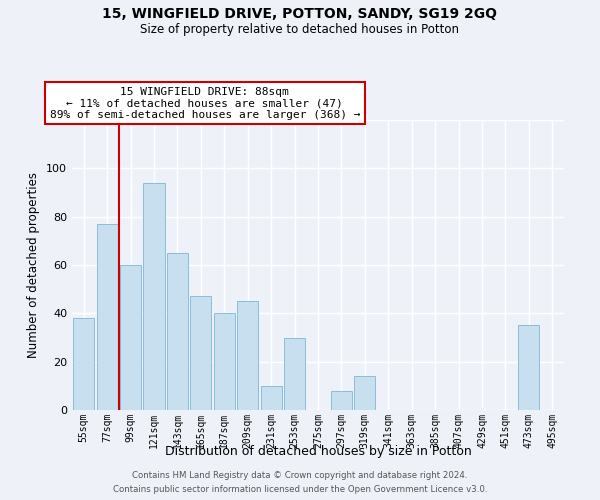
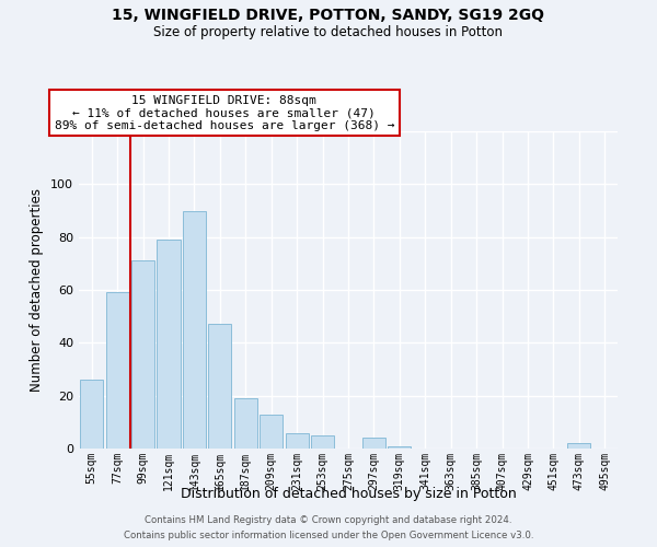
55sqm: 38 -> 26
77sqm: 77 -> 59
99sqm: 60 -> 71
121sqm: 94 -> 79
143sqm: 65 -> 90
187sqm: 40 -> 19
209sqm: 45 -> 13
231sqm: 10 -> 6
253sqm: 30 -> 5
297sqm: 8 -> 4
319sqm: 14 -> 1
473sqm: 35 -> 2
